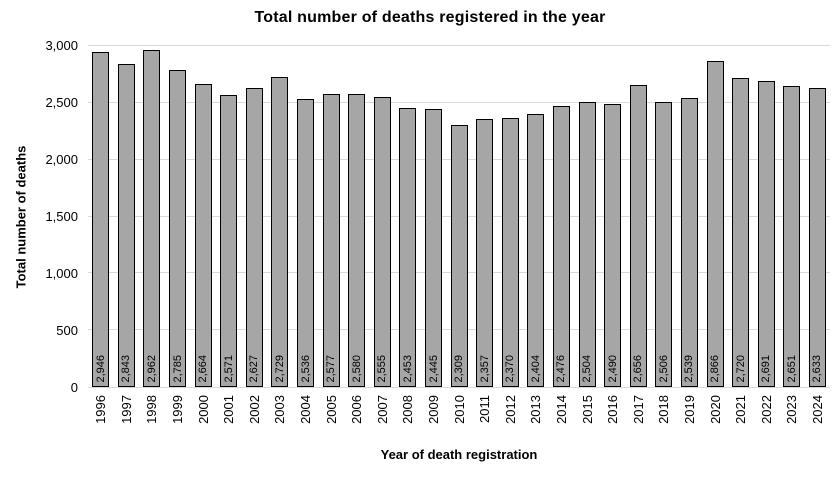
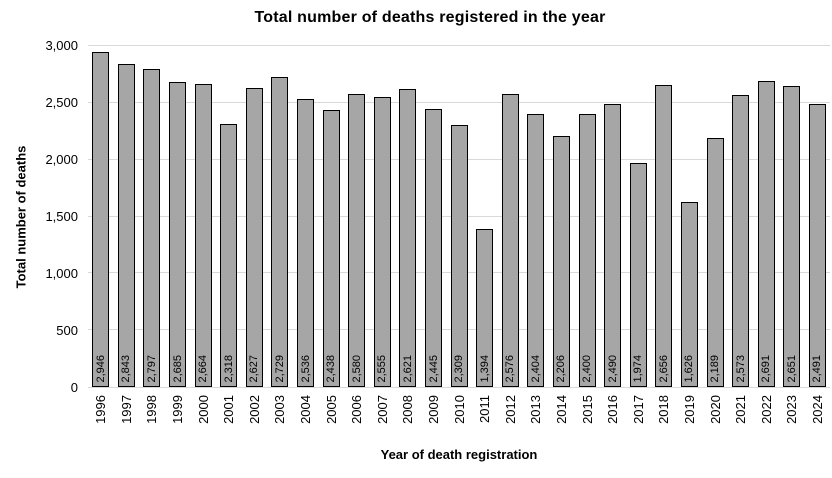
1998: 2,962 -> 2,797
1999: 2,785 -> 2,685
2001: 2,571 -> 2,318
2005: 2,577 -> 2,438
2008: 2,453 -> 2,621
2011: 2,357 -> 1,394
2012: 2,370 -> 2,576
2014: 2,476 -> 2,206
2015: 2,504 -> 2,400
2017: 2,656 -> 1,974
2018: 2,506 -> 2,656
2019: 2,539 -> 1,626
2020: 2,866 -> 2,189
2021: 2,720 -> 2,573
2024: 2,633 -> 2,491
